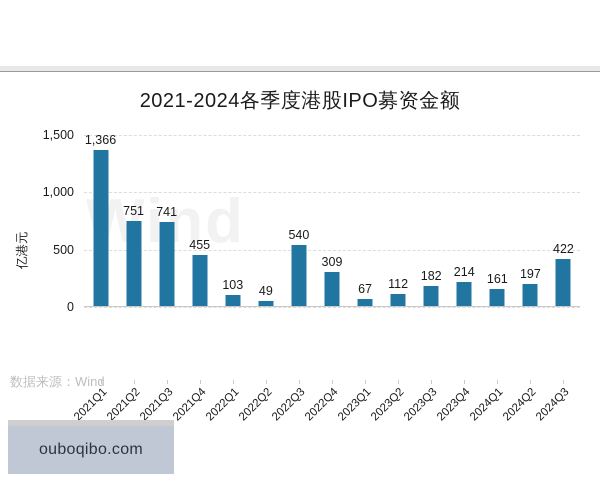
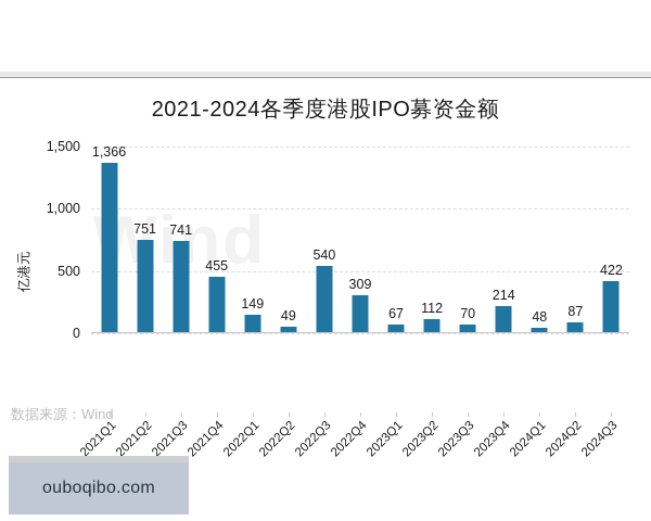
2022Q1: 103 -> 149
2023Q3: 182 -> 70
2024Q1: 161 -> 48
2024Q2: 197 -> 87
